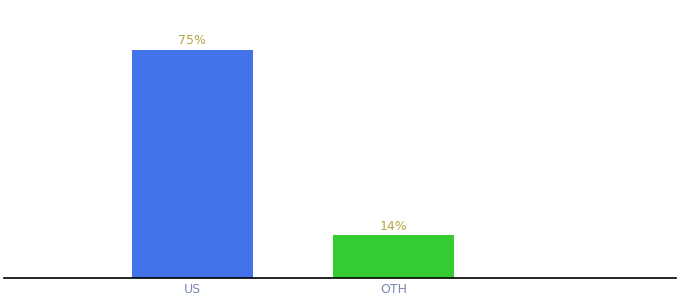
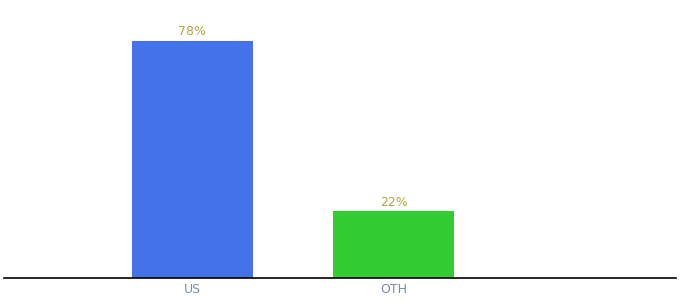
US: 75% -> 78%
OTH: 14% -> 22%
